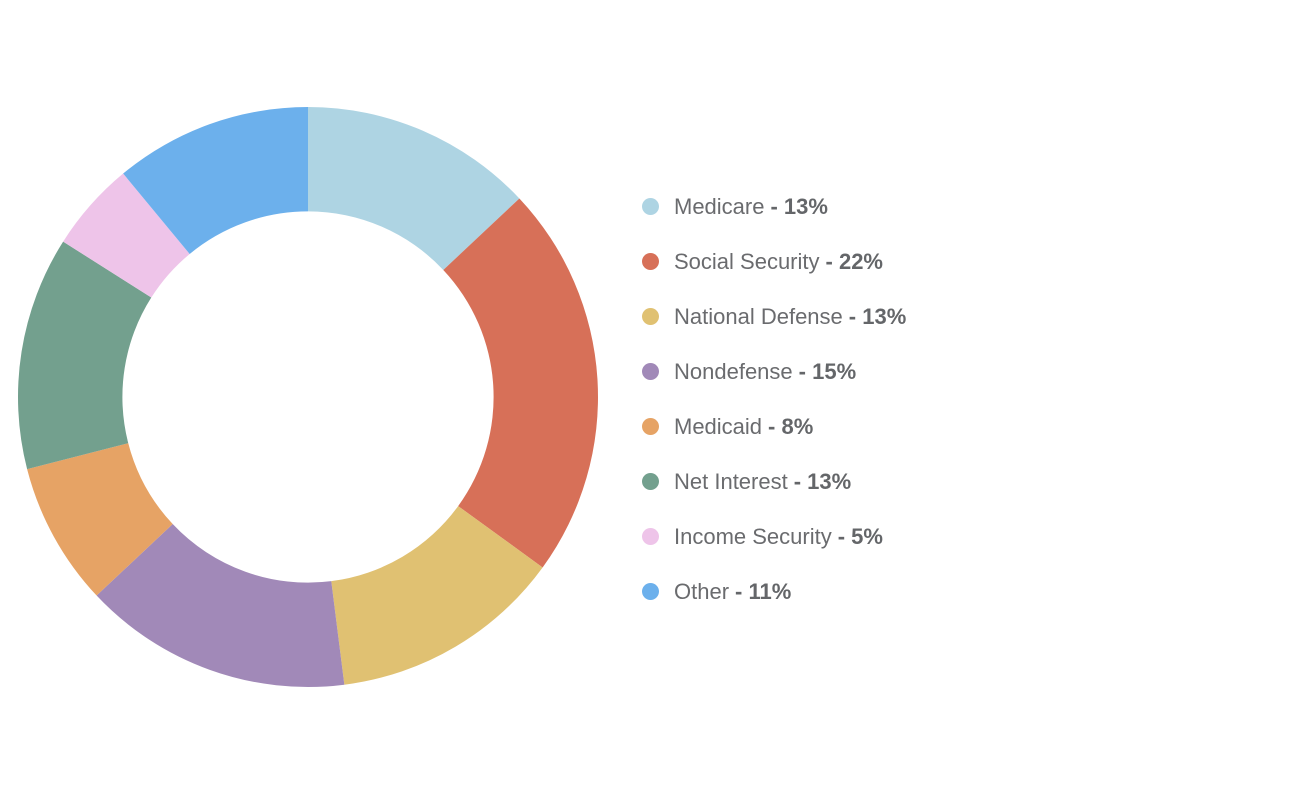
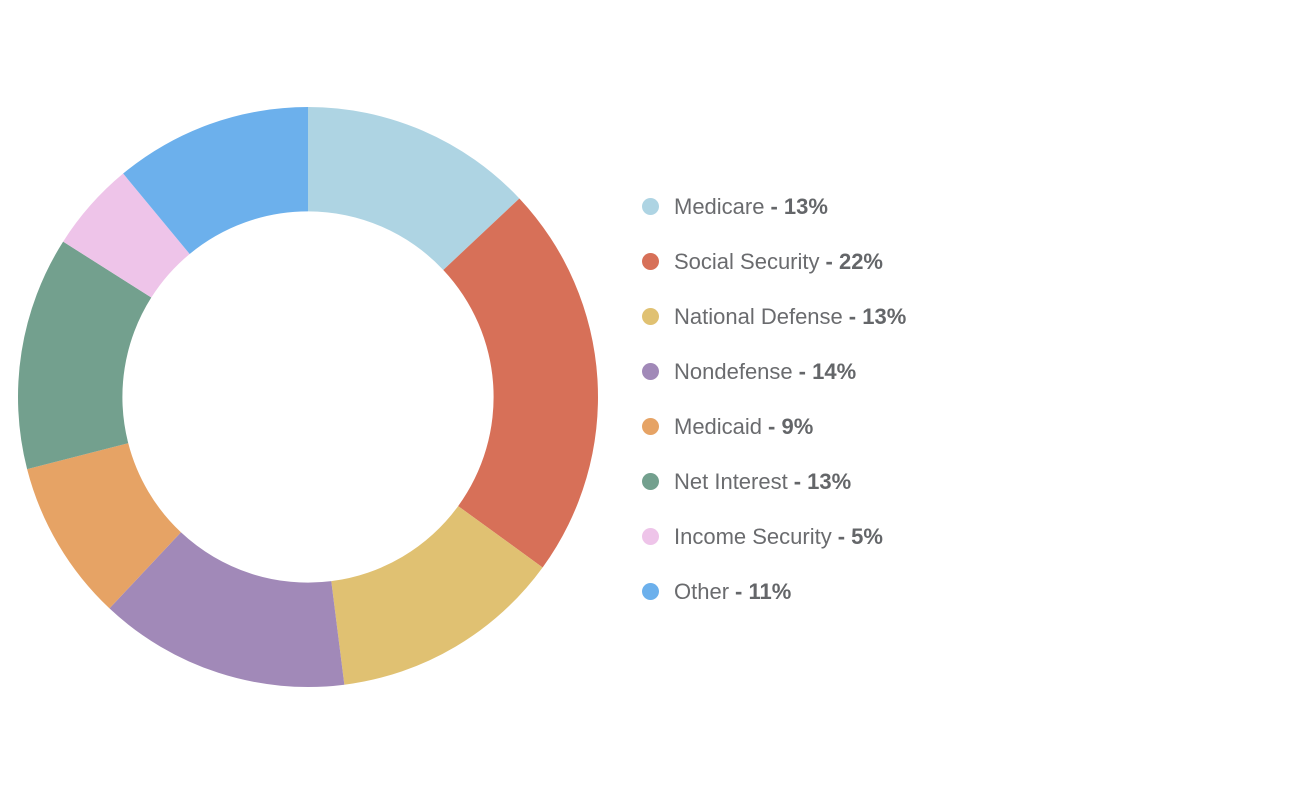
Nondefense: 15% -> 14%
Medicaid: 8% -> 9%
